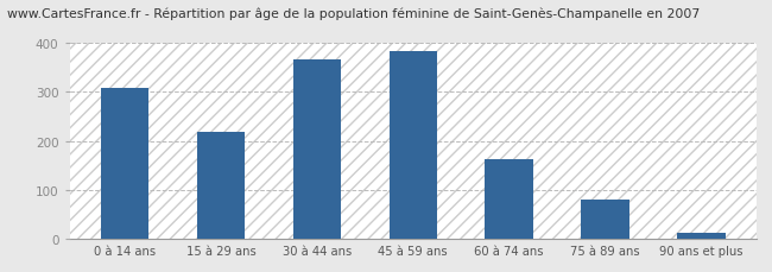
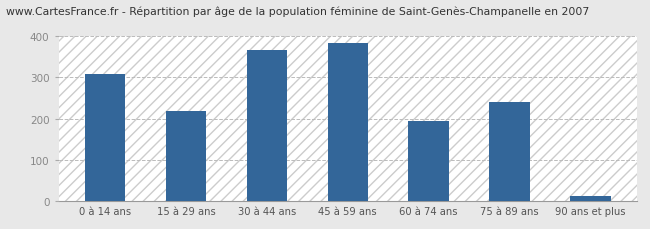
60 à 74 ans: 162 -> 195
75 à 89 ans: 80 -> 240
